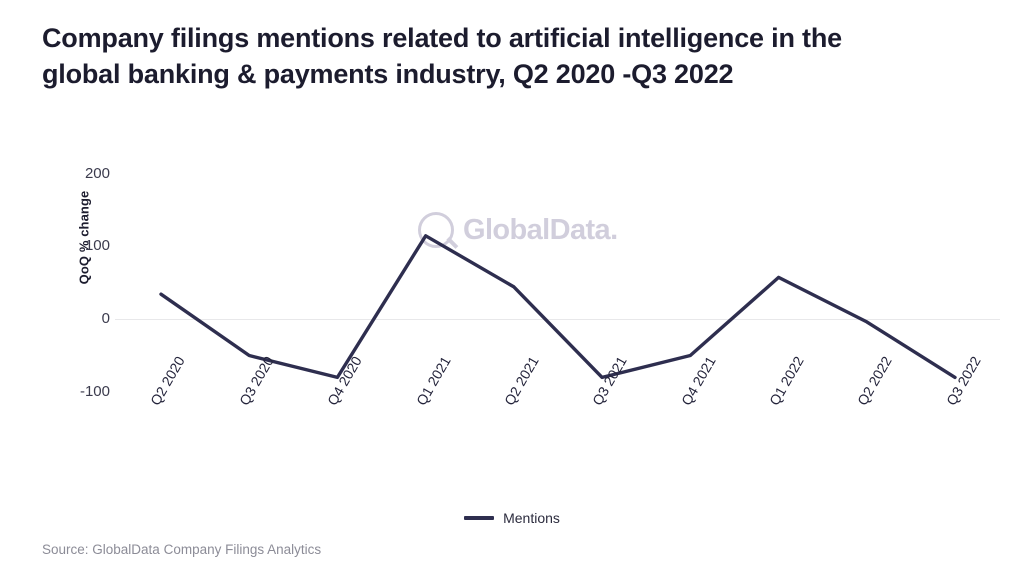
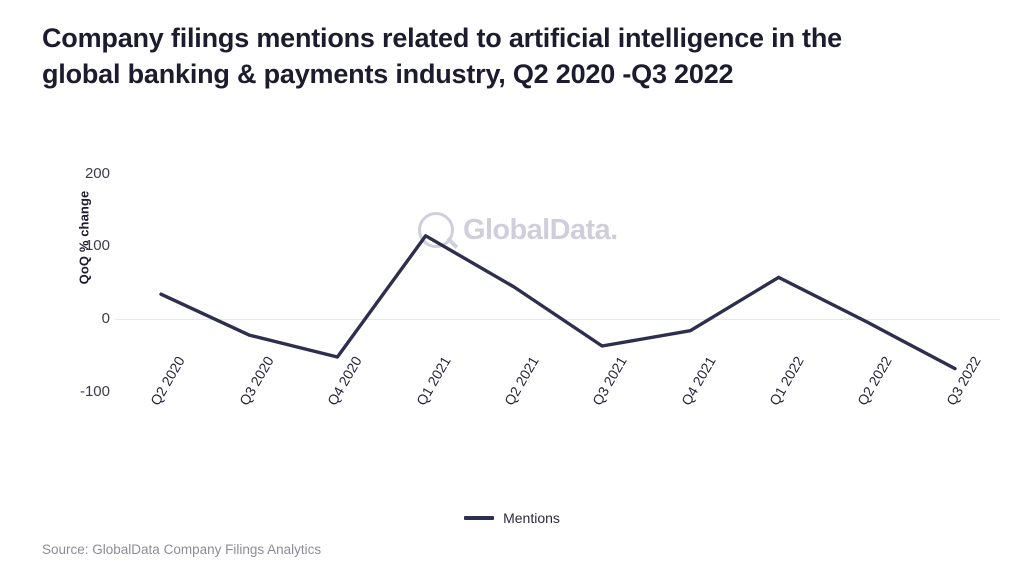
Q3 2020: -50 -> -20
Q4 2020: -80 -> -50
Q3 2021: -80 -> -40
Q4 2021: -50 -> -20
Q3 2022: -80 -> -70
